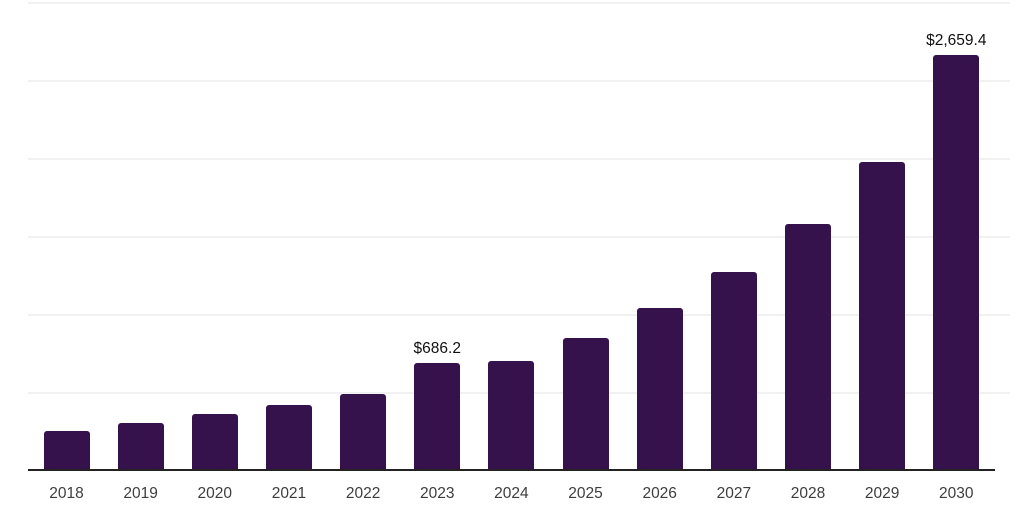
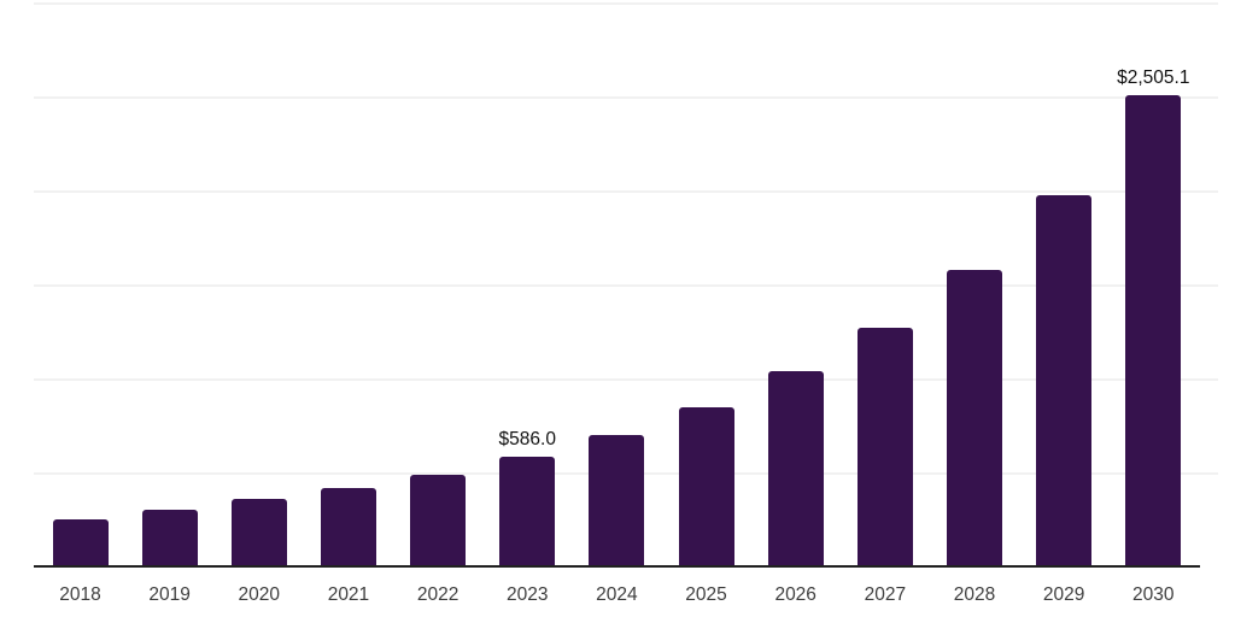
2023: $686.2 -> $586.0
2030: $2,659.4 -> $2,505.1
